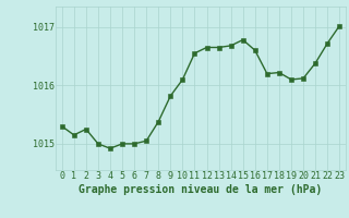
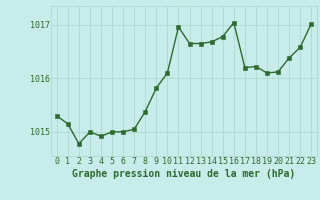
2: 1015.25 -> 1014.78
11: 1016.55 -> 1016.96
16: 1016.60 -> 1017.04
22: 1016.72 -> 1016.58
